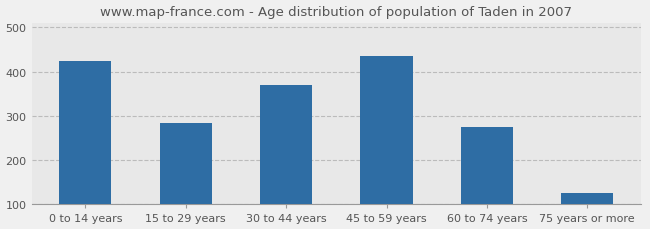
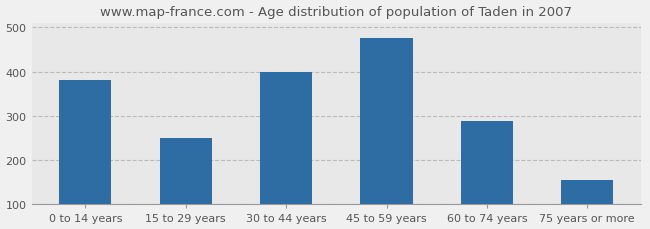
0 to 14 years: 425 -> 380
15 to 29 years: 285 -> 250
30 to 44 years: 370 -> 400
45 to 59 years: 435 -> 475
60 to 74 years: 275 -> 288
75 years or more: 125 -> 155
